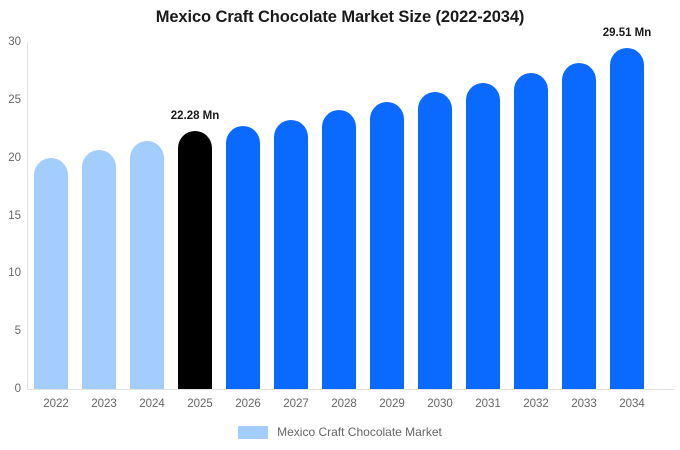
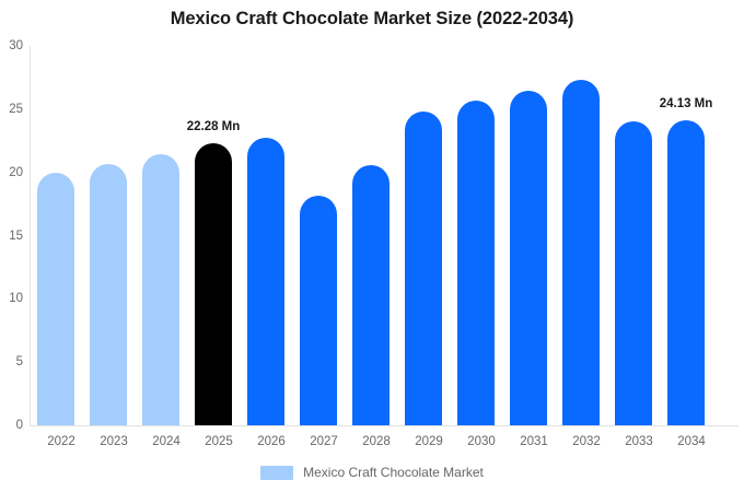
2027: 23.3 -> 18.2
2028: 24.1 -> 20.6
2033: 28.2 -> 24.0
2034: 29.51 -> 24.13
